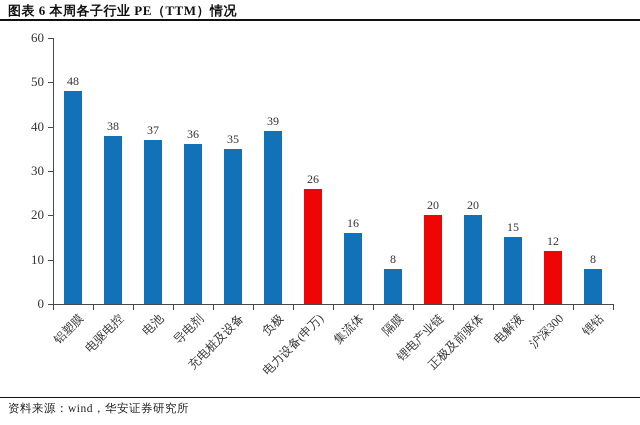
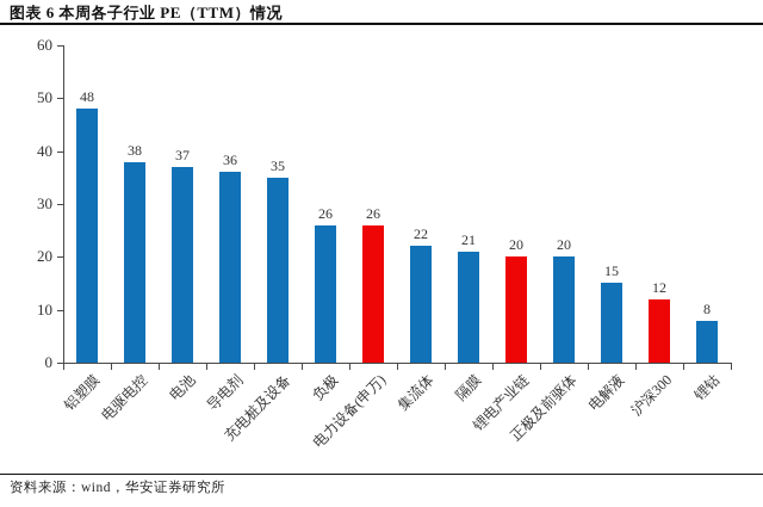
负极: 39 -> 26
集流体: 16 -> 22
隔膜: 8 -> 21
